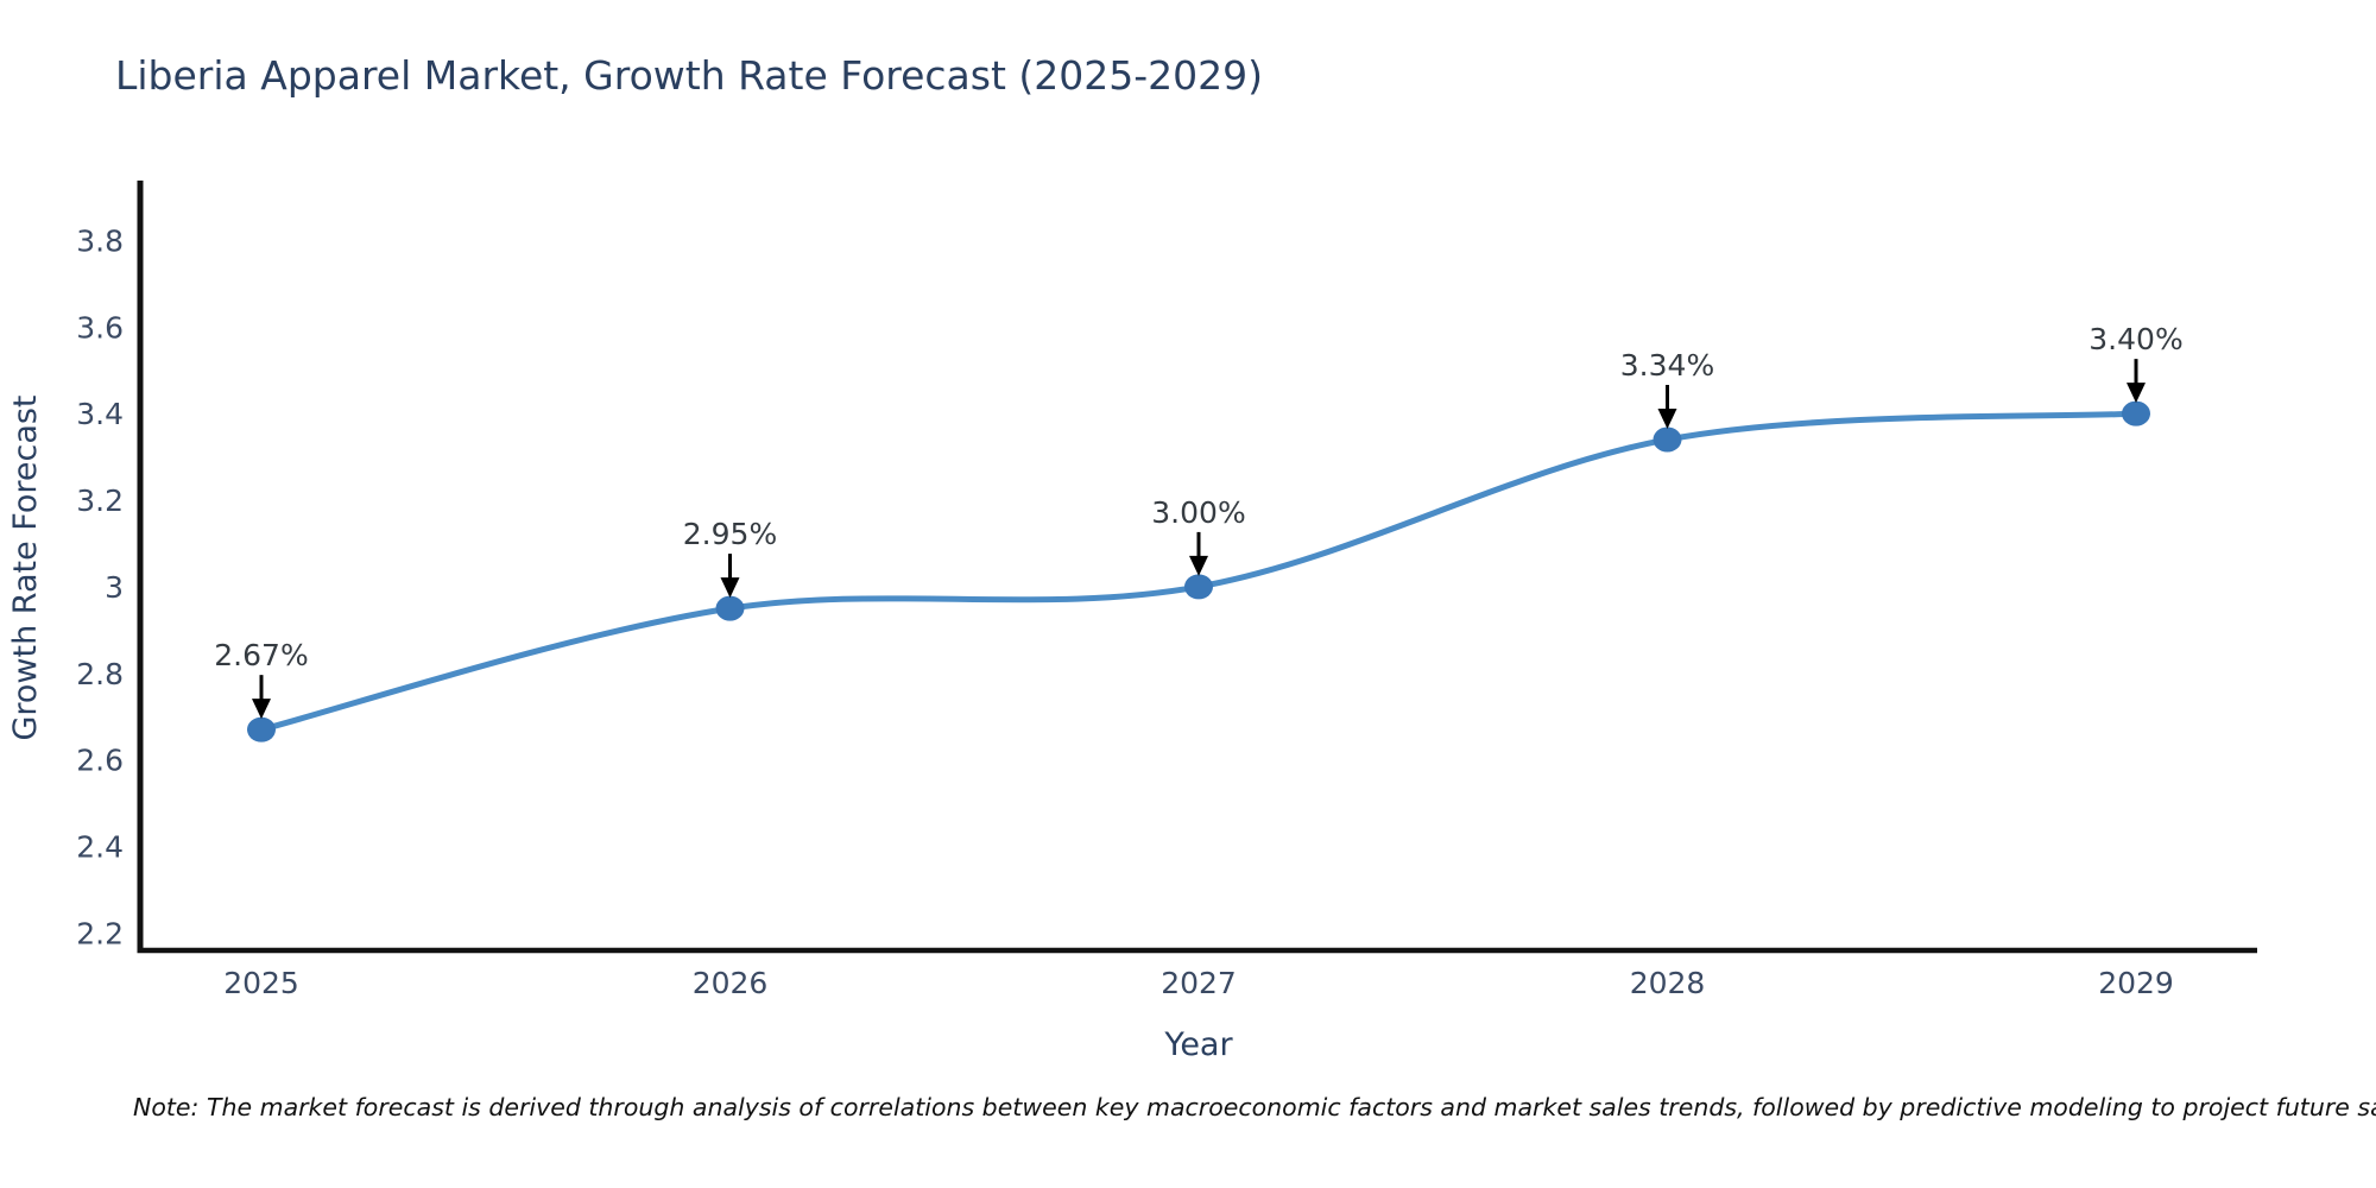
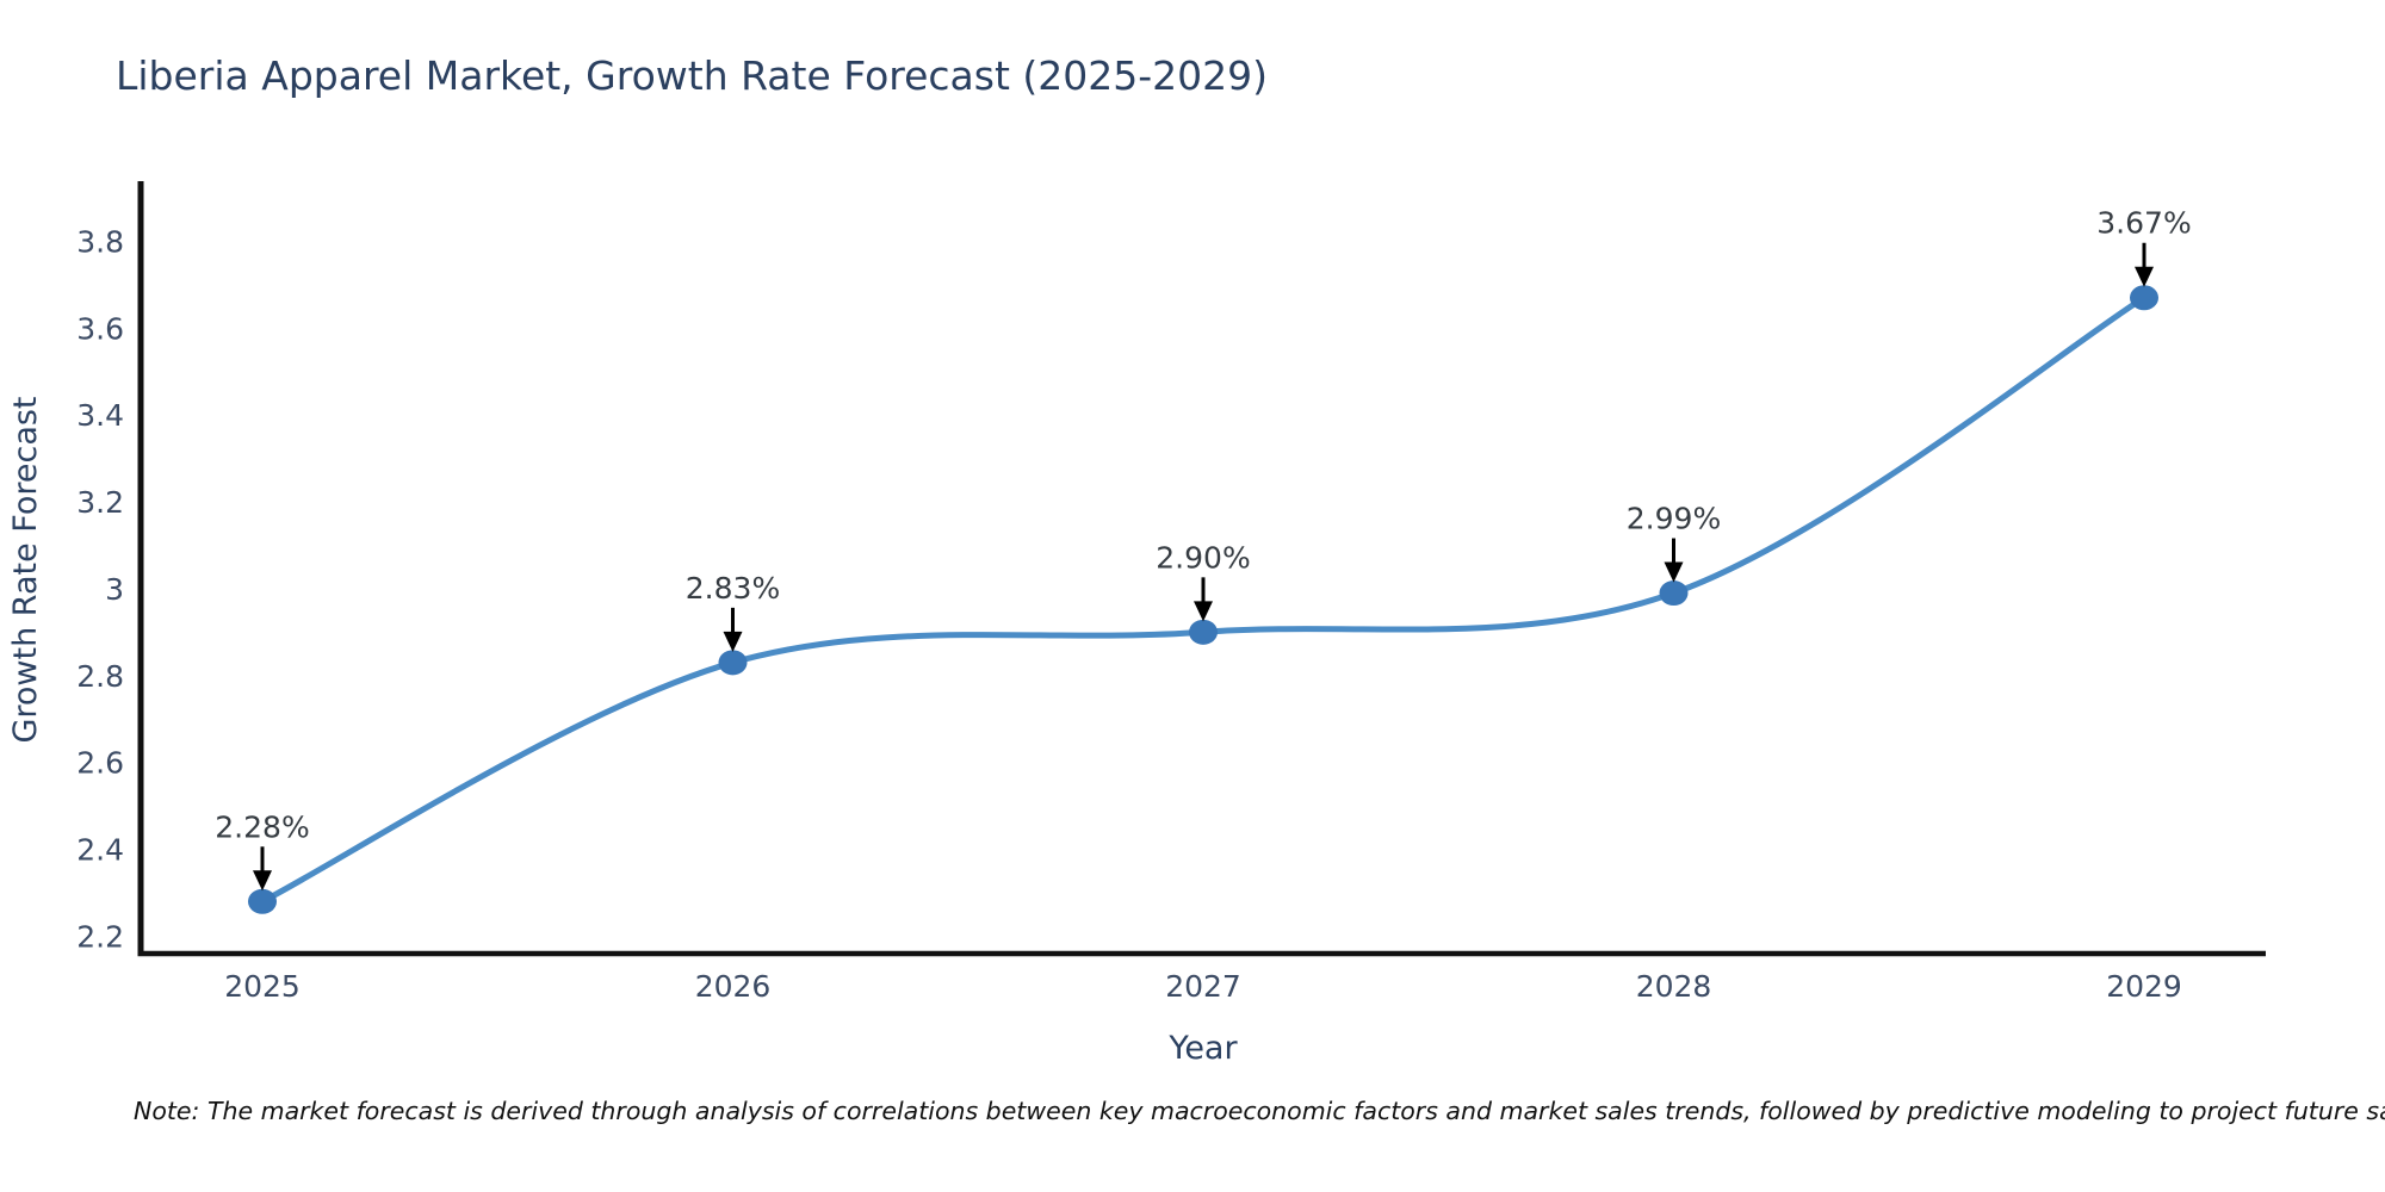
2025: 2.67% -> 2.28%
2026: 2.95% -> 2.83%
2027: 3.00% -> 2.90%
2028: 3.34% -> 2.99%
2029: 3.40% -> 3.67%
